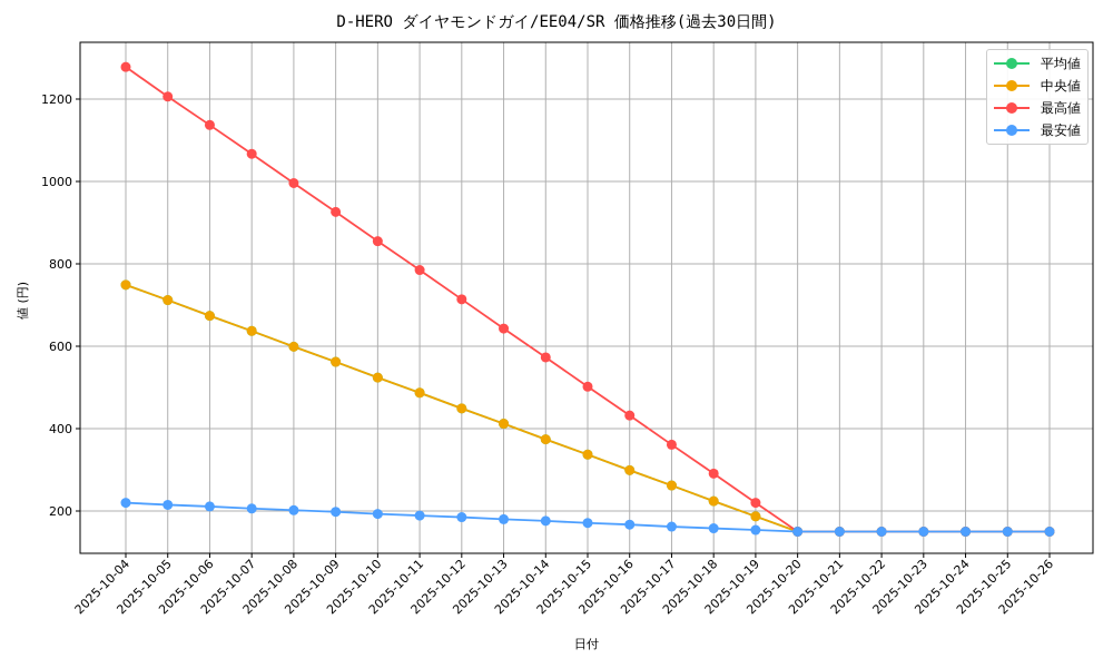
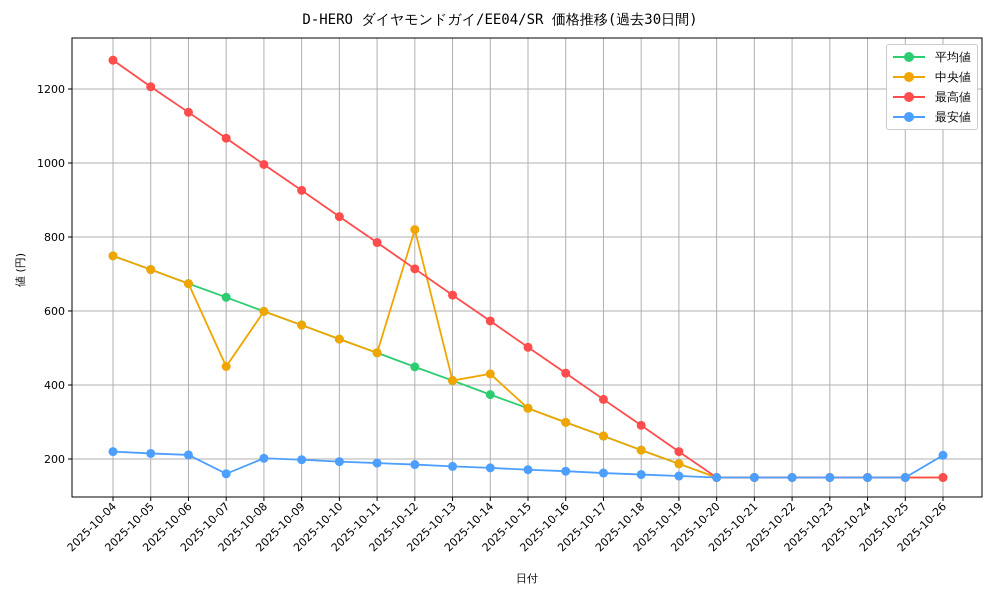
中央値/2025-10-07: 640 -> 450
最安値/2025-10-07: 210 -> 160
中央値/2025-10-12: 450 -> 820
中央値/2025-10-14: 370 -> 430
最安値/2025-10-26: 150 -> 210
